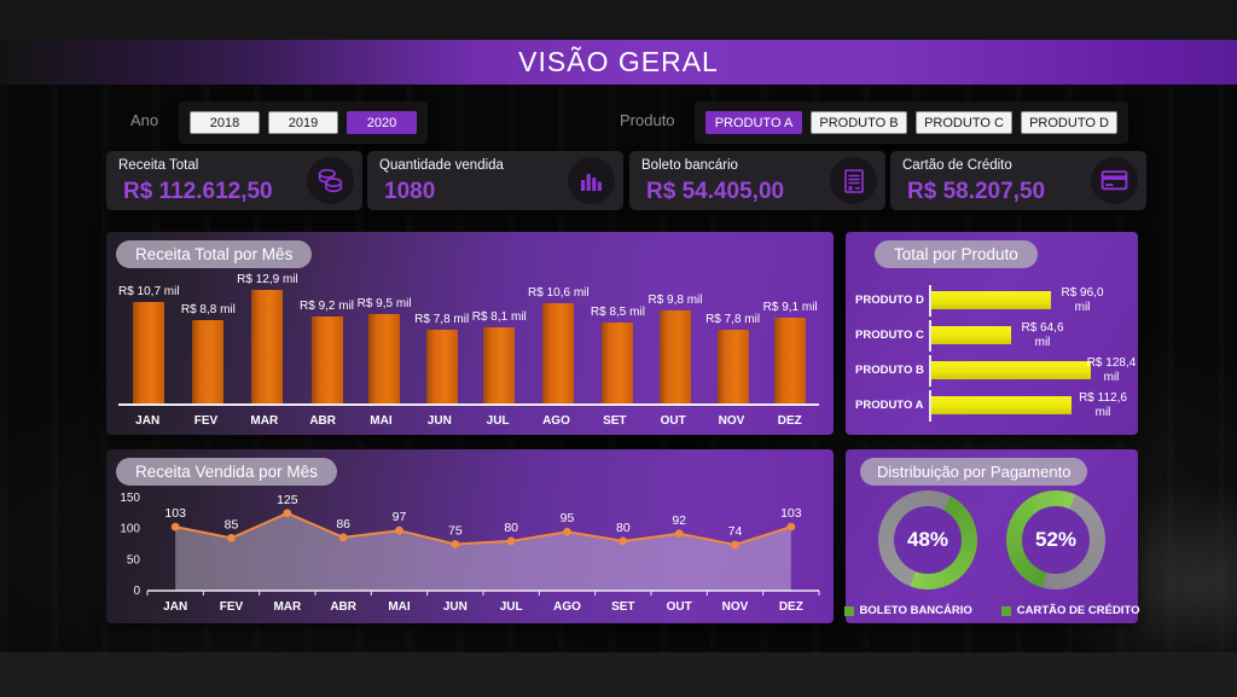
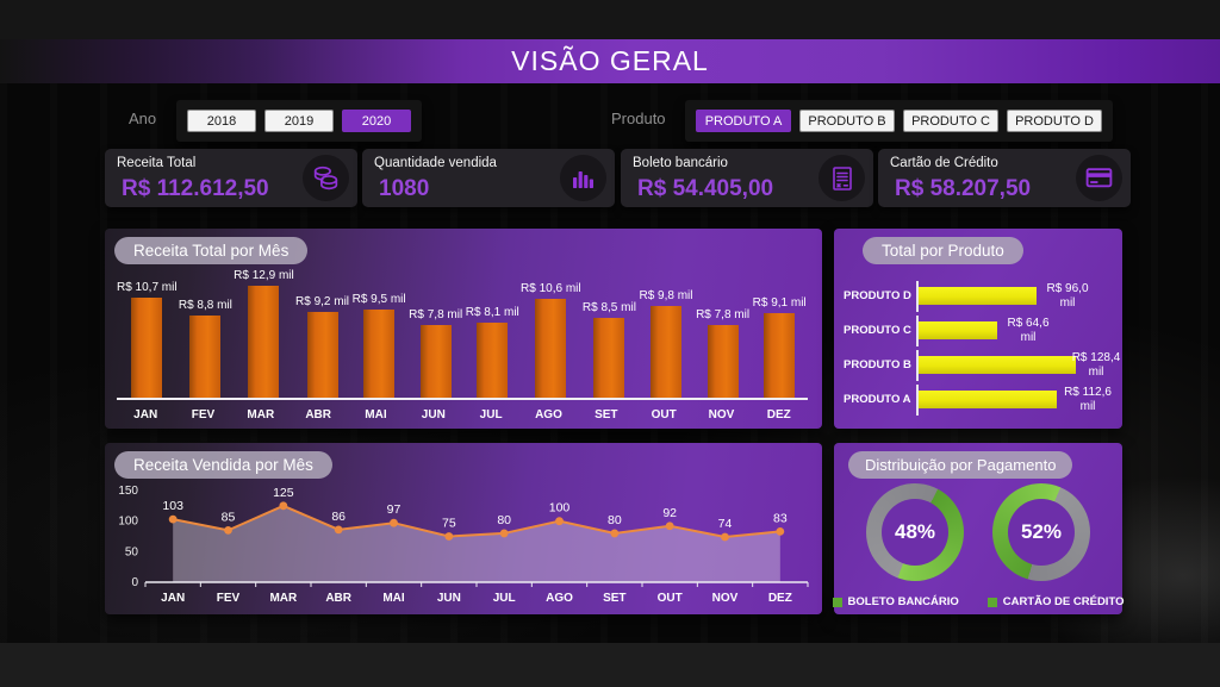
Receita Vendida por Mês/AGO: 95 -> 100
Receita Vendida por Mês/DEZ: 103 -> 83
